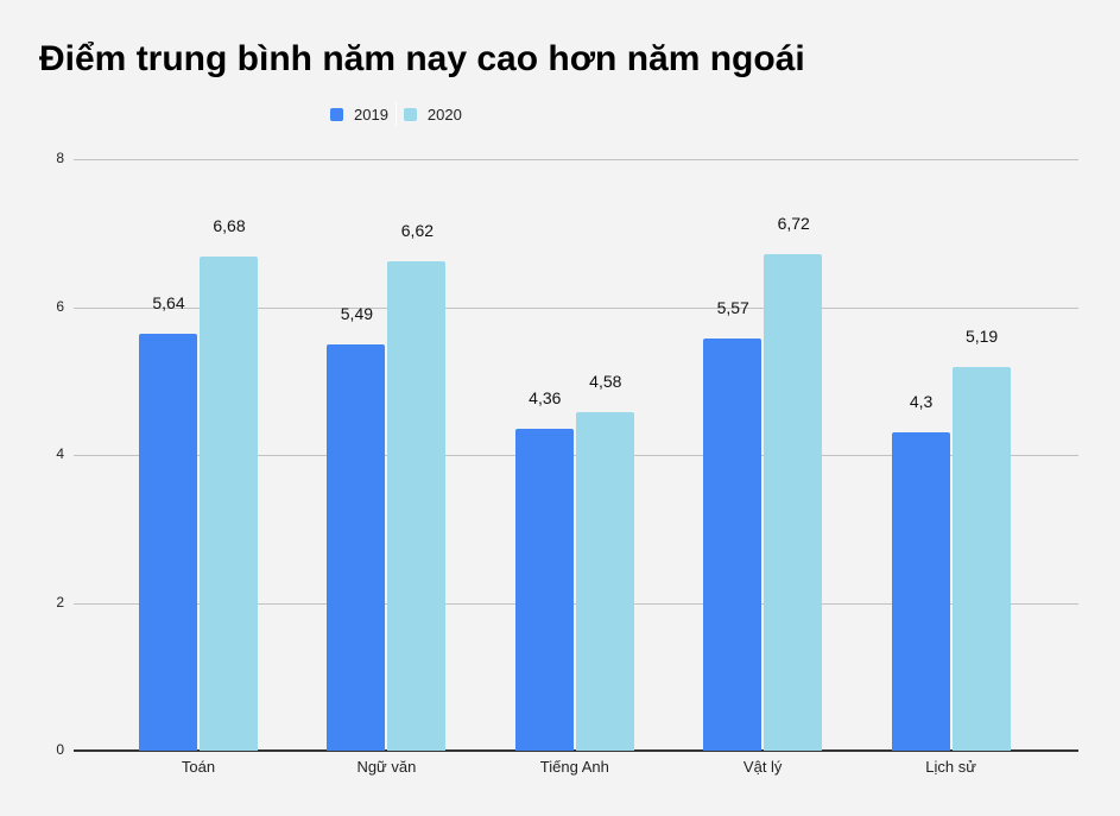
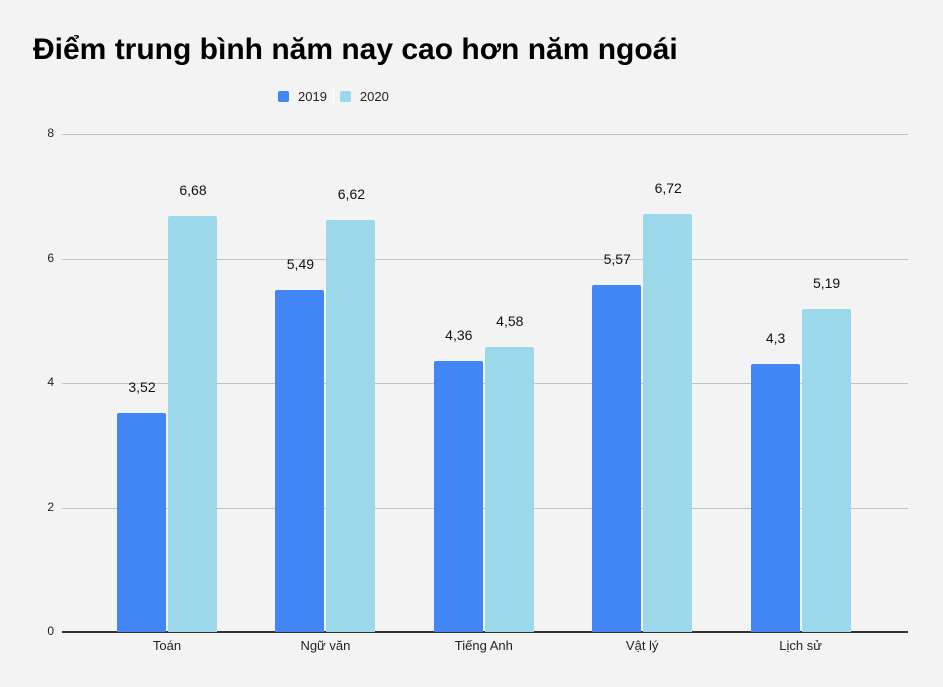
2019/Toán: 5,64 -> 3,52
